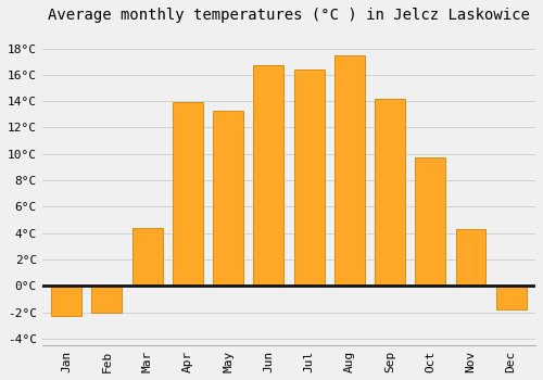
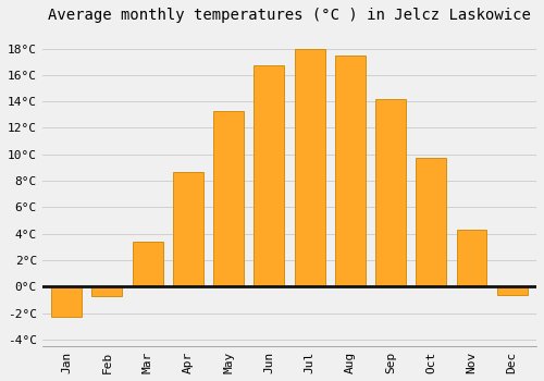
Feb: -2.0°C -> -0.7°C
Mar: 4.4°C -> 3.4°C
Apr: 13.9°C -> 8.7°C
Jul: 16.4°C -> 18.0°C
Dec: -1.8°C -> -0.6°C
